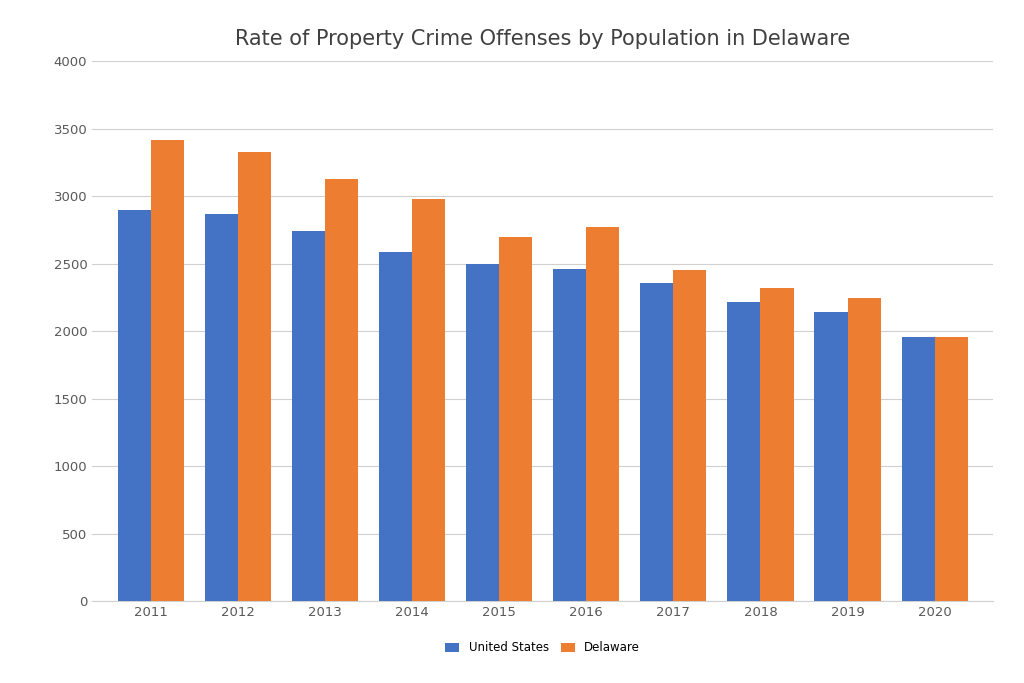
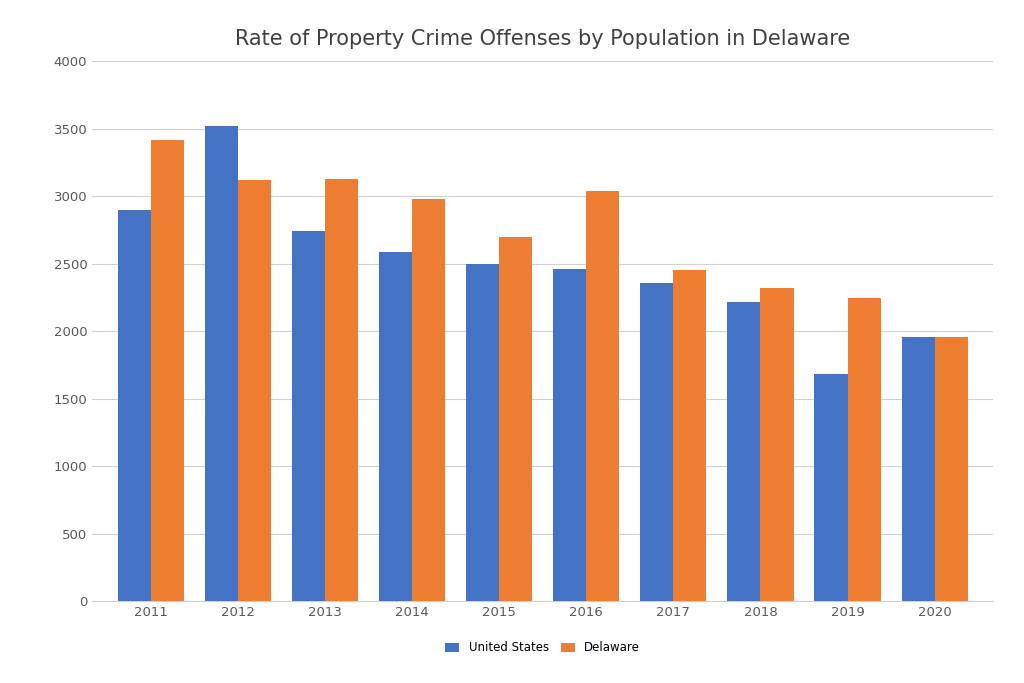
United States/2012: 2870 -> 3520
Delaware/2012: 3330 -> 3120
Delaware/2016: 2770 -> 3040
United States/2019: 2140 -> 1680
